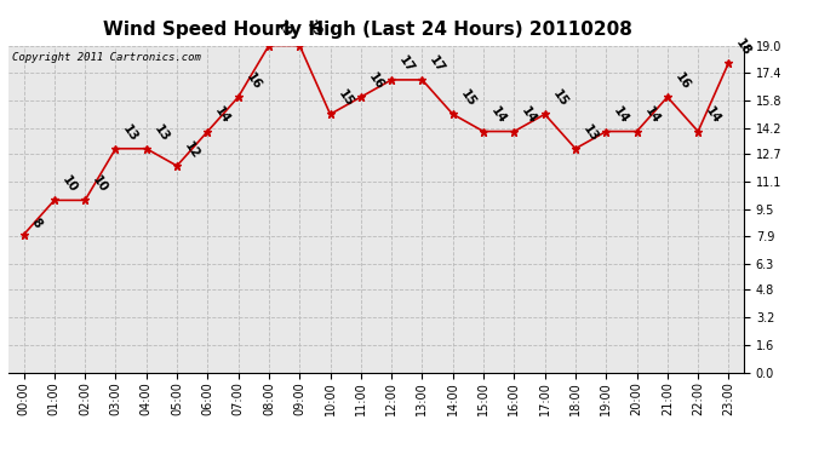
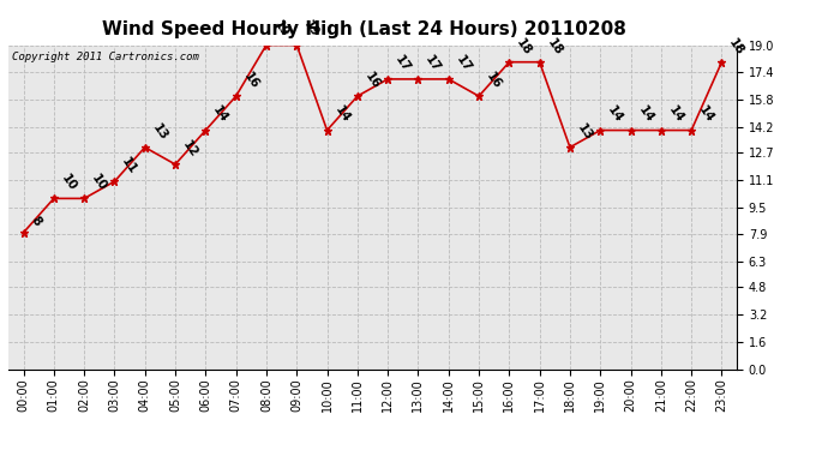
03:00: 13 -> 11
10:00: 15 -> 14
14:00: 15 -> 17
15:00: 14 -> 16
16:00: 14 -> 18
17:00: 15 -> 18
21:00: 16 -> 14
